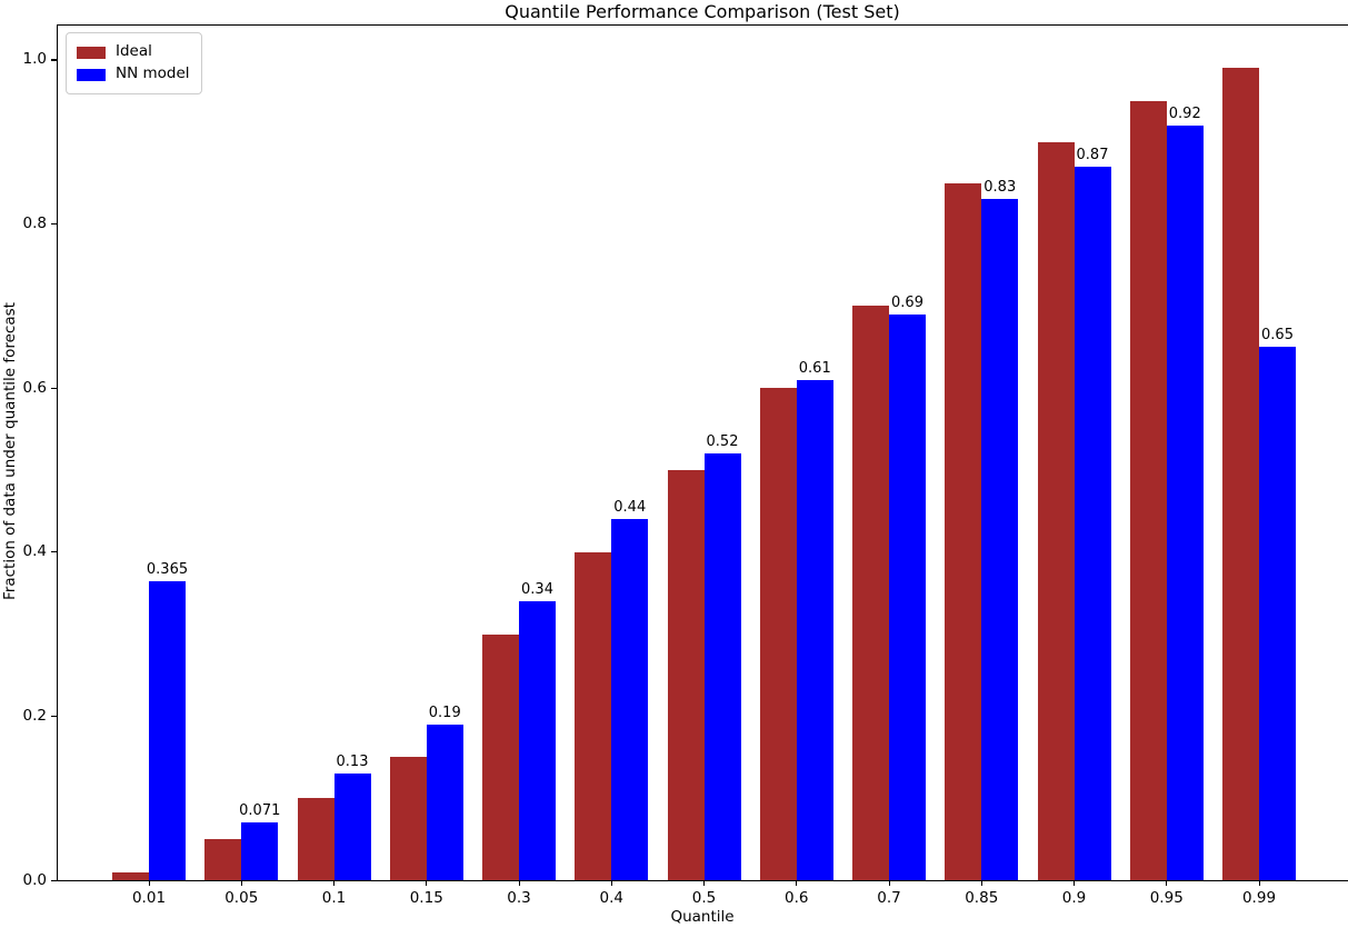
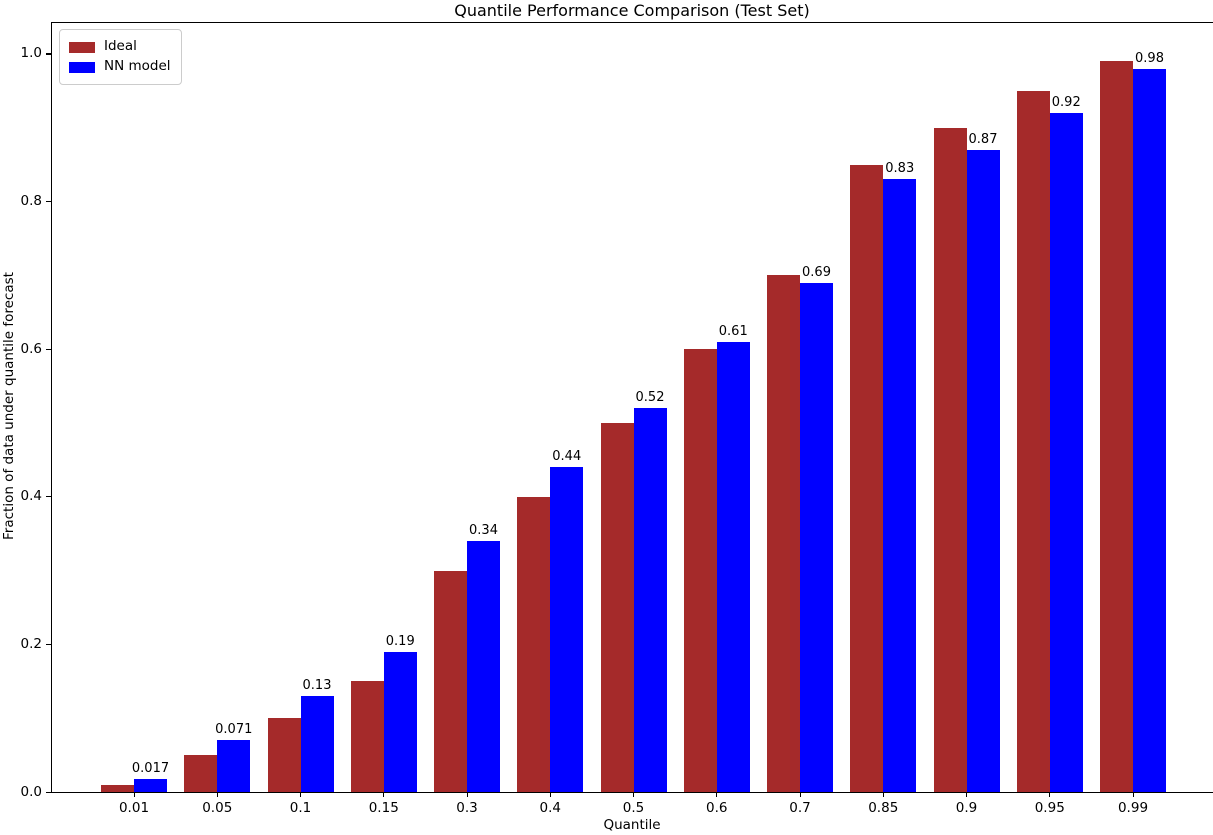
NN model/0.01: 0.365 -> 0.017
NN model/0.99: 0.65 -> 0.98
